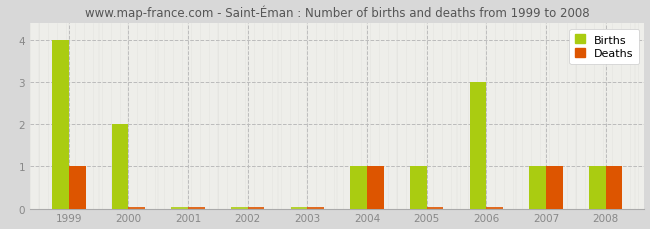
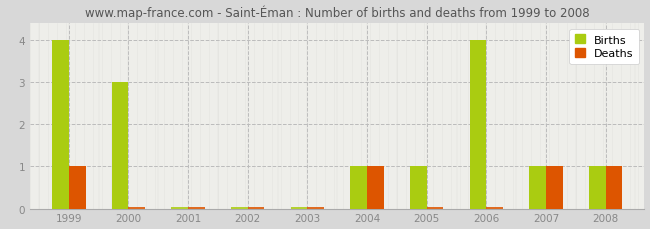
Births/2000: 2 -> 3
Births/2006: 3 -> 4
